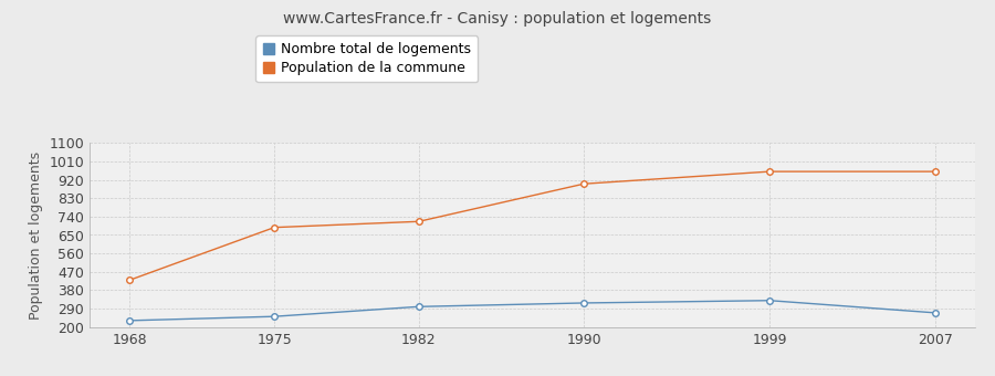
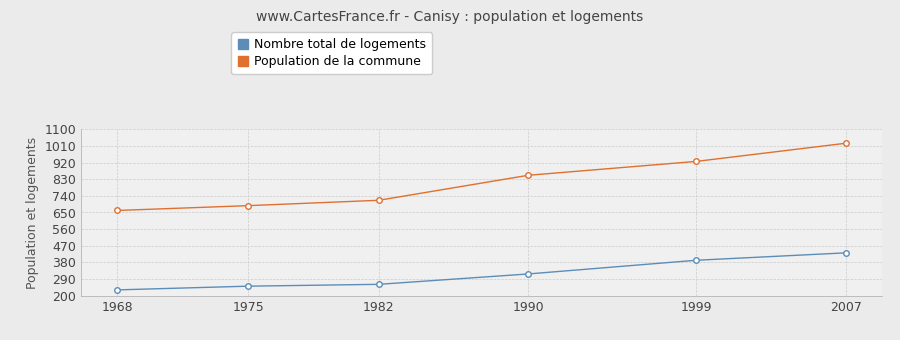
Population de la commune/1968: 430 -> 660
Nombre total de logements/1982: 300 -> 260
Population de la commune/1990: 900 -> 850
Nombre total de logements/1999: 330 -> 390
Population de la commune/1999: 960 -> 930
Nombre total de logements/2007: 270 -> 430
Population de la commune/2007: 960 -> 1020
